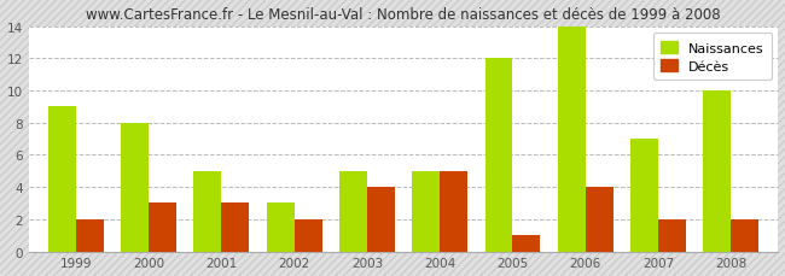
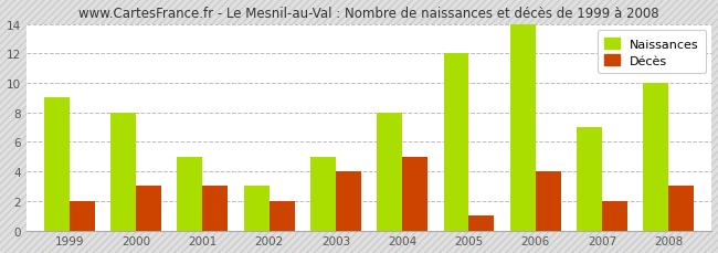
Naissances/2004: 5 -> 8
Décès/2008: 2 -> 3
